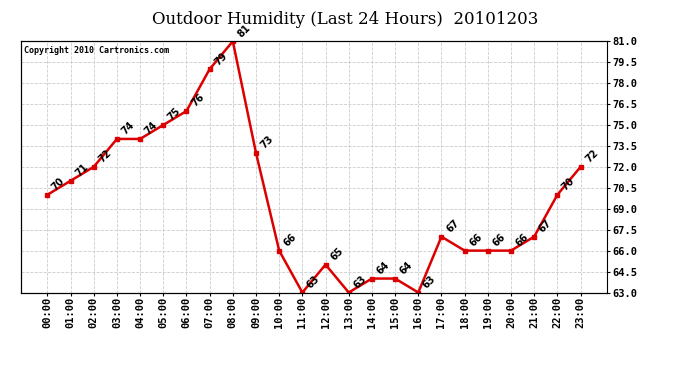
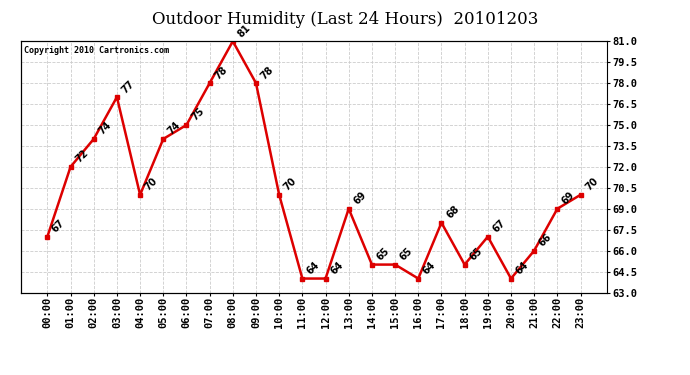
00:00: 70 -> 67
01:00: 71 -> 72
02:00: 72 -> 74
03:00: 74 -> 77
04:00: 74 -> 70
05:00: 75 -> 74
06:00: 76 -> 75
07:00: 79 -> 78
09:00: 73 -> 78
10:00: 66 -> 70
11:00: 63 -> 64
12:00: 65 -> 64
13:00: 63 -> 69
14:00: 64 -> 65
15:00: 64 -> 65
16:00: 63 -> 64
17:00: 67 -> 68
18:00: 66 -> 65
19:00: 66 -> 67
20:00: 66 -> 64
21:00: 67 -> 66
22:00: 70 -> 69
23:00: 72 -> 70
